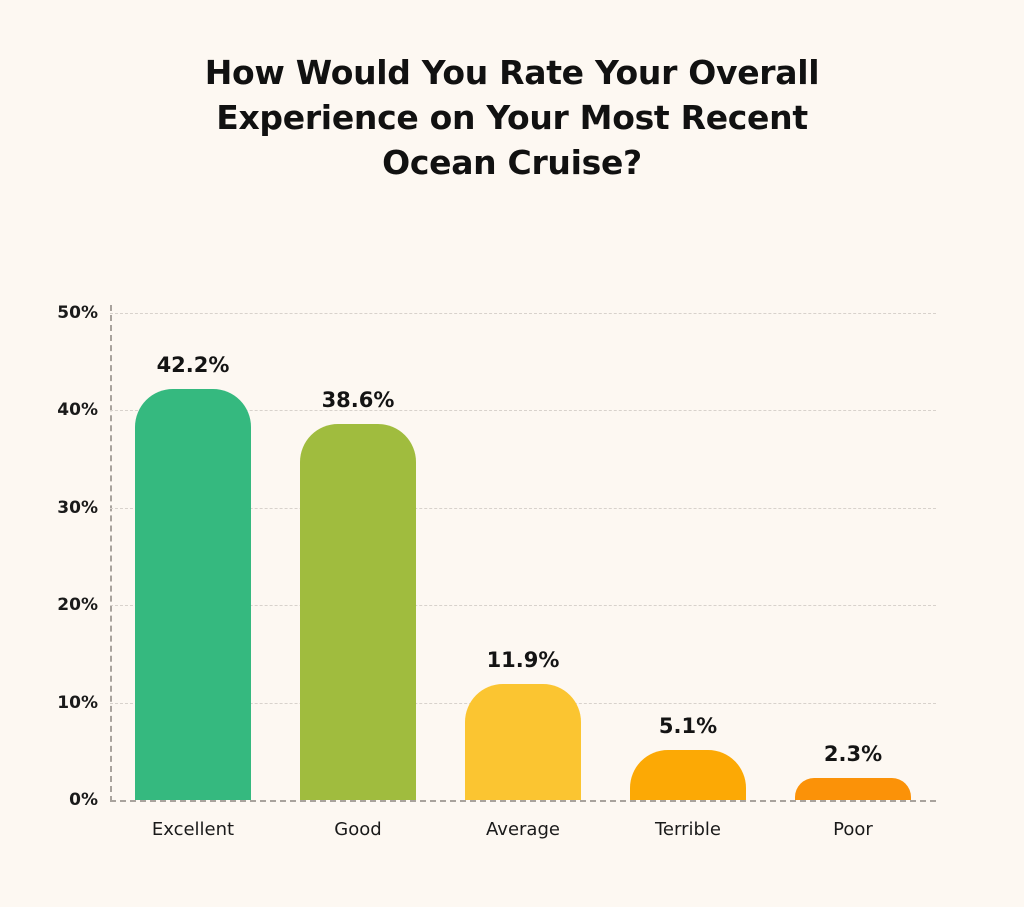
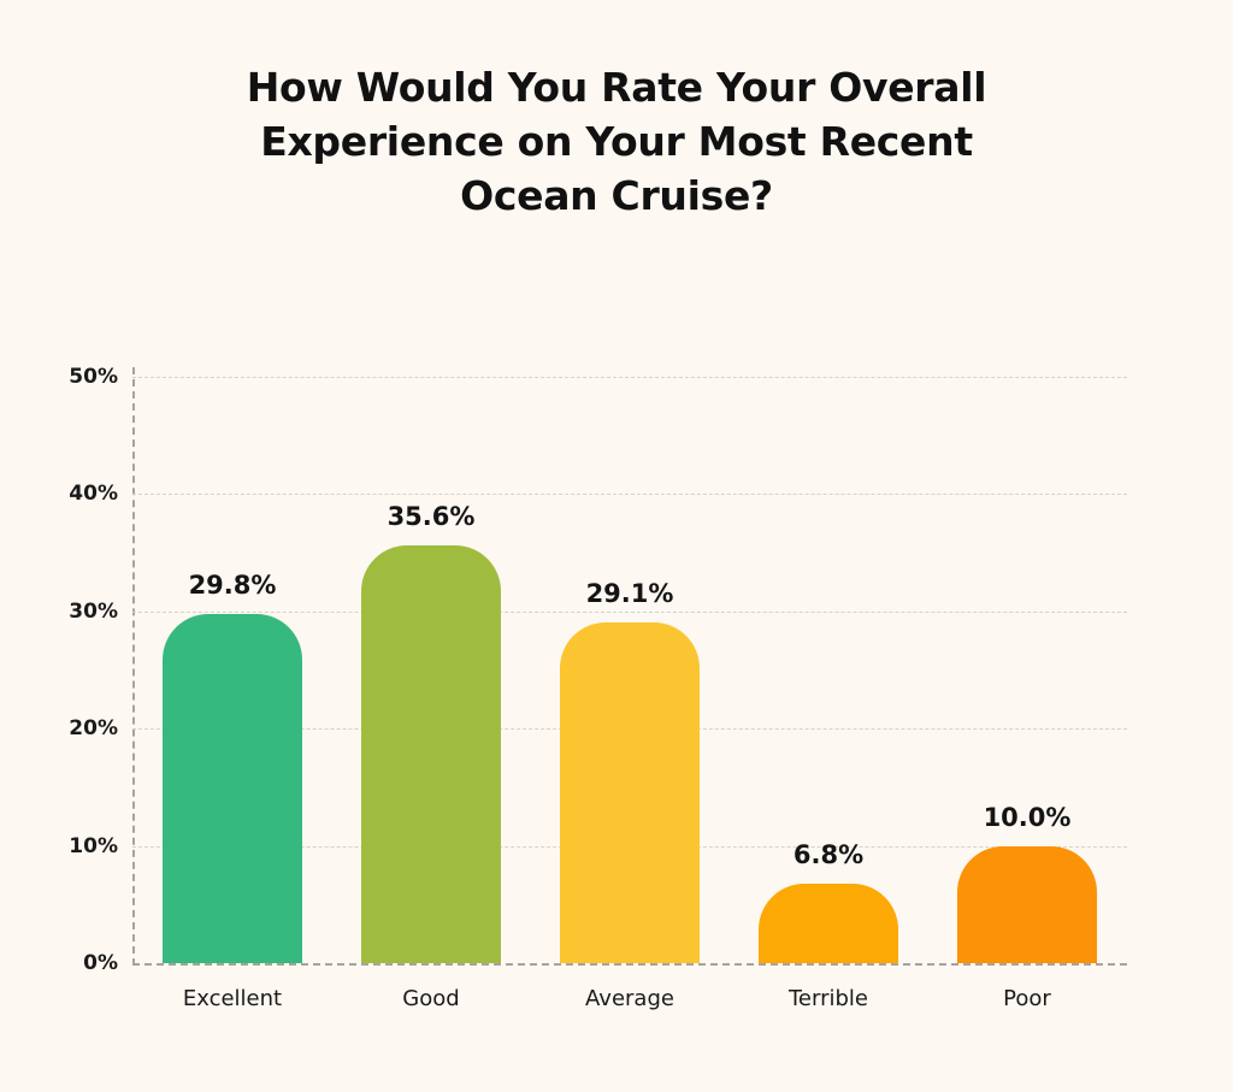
Excellent: 42.2% -> 29.8%
Good: 38.6% -> 35.6%
Average: 11.9% -> 29.1%
Terrible: 5.1% -> 6.8%
Poor: 2.3% -> 10.0%
